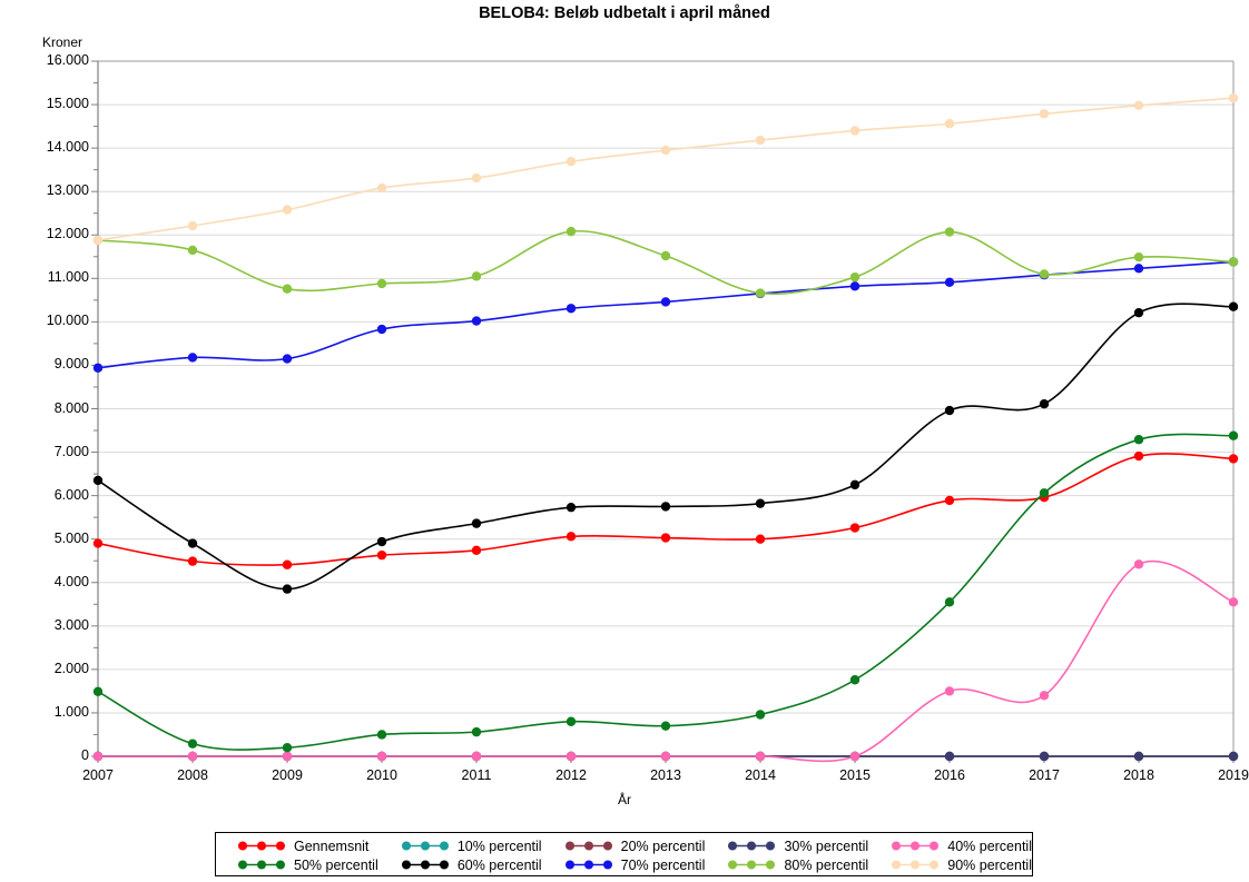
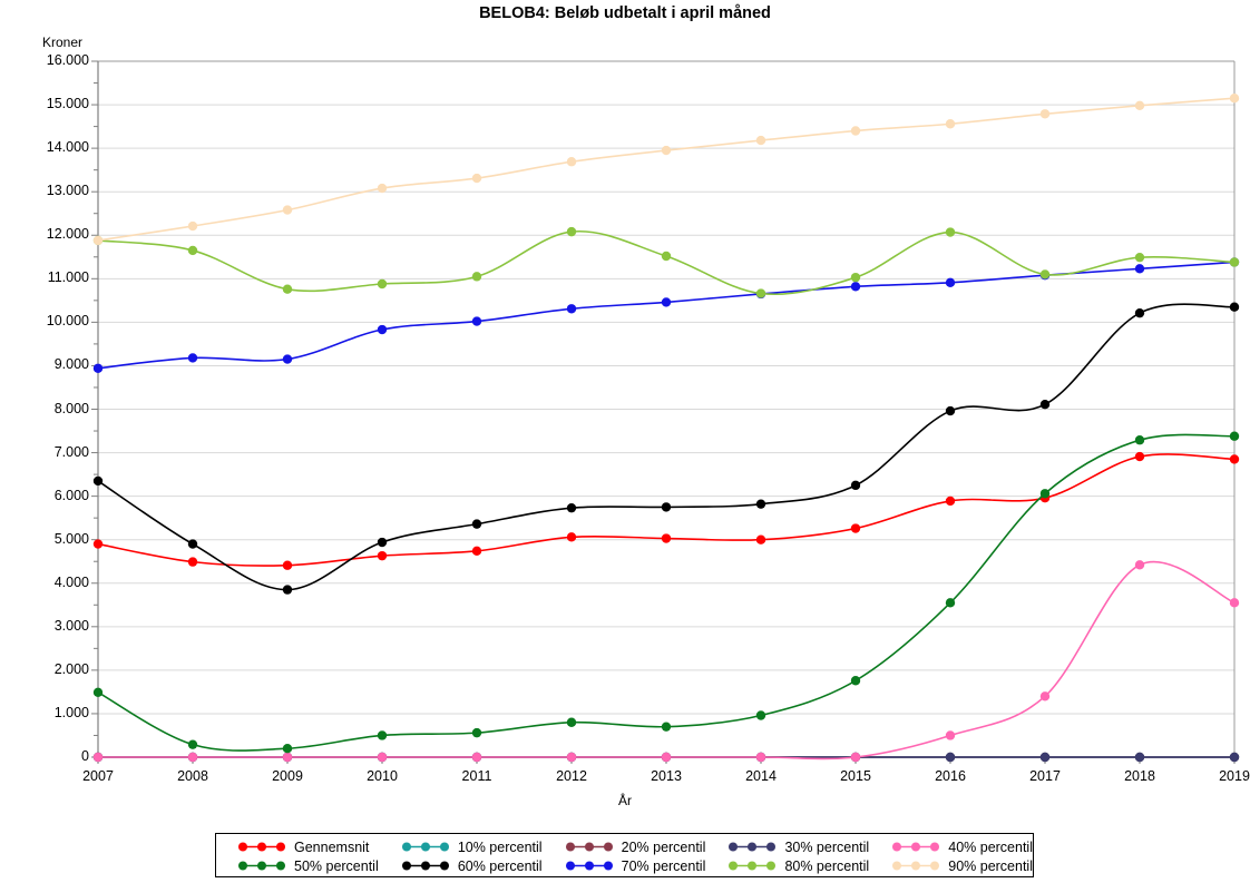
40% percentil/2016: 1500 -> 500
